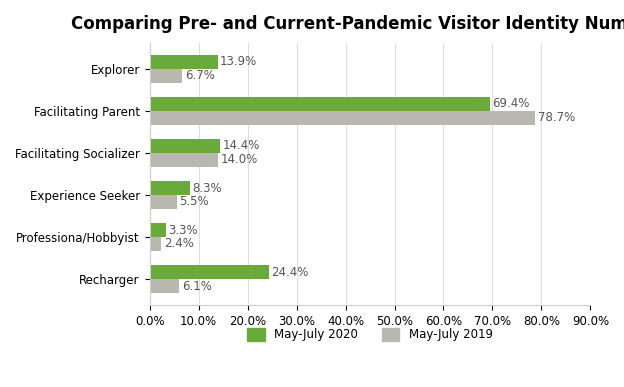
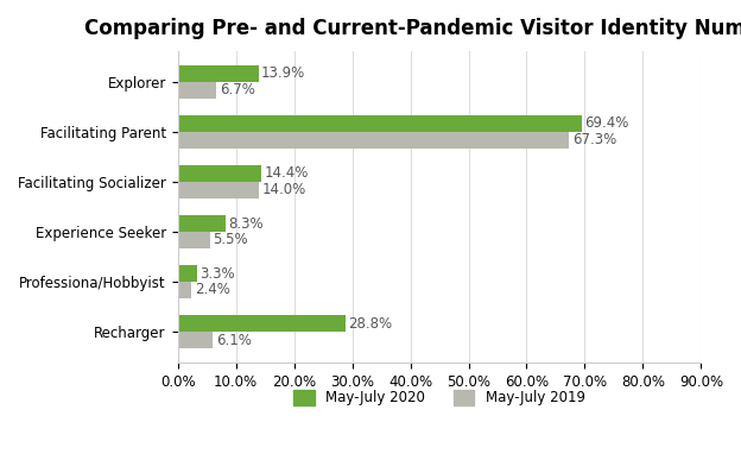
May-July 2019/Facilitating Parent: 78.7% -> 67.3%
May-July 2020/Recharger: 24.4% -> 28.8%
